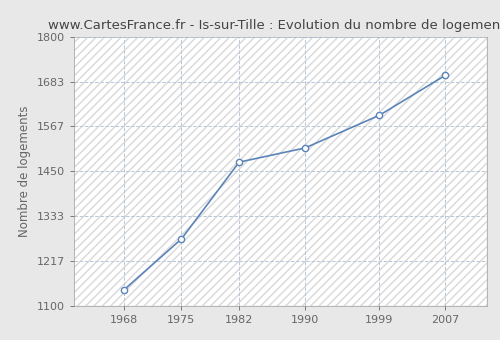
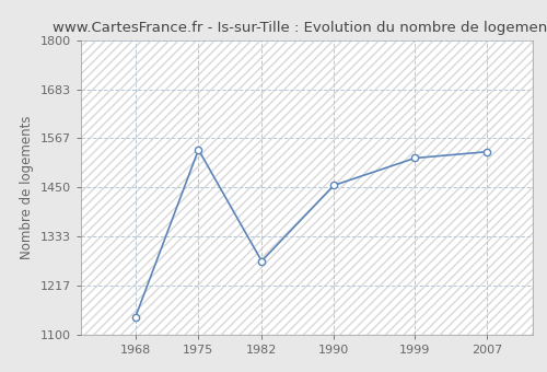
1975: 1274 -> 1540
1982: 1474 -> 1275
1990: 1511 -> 1455
1999: 1596 -> 1520
2007: 1700 -> 1535
